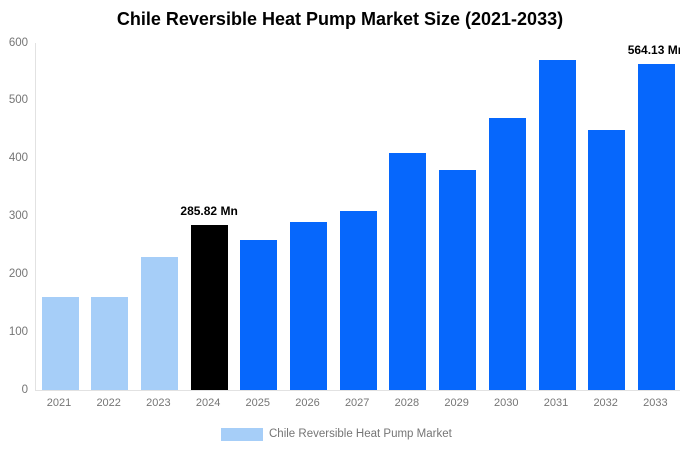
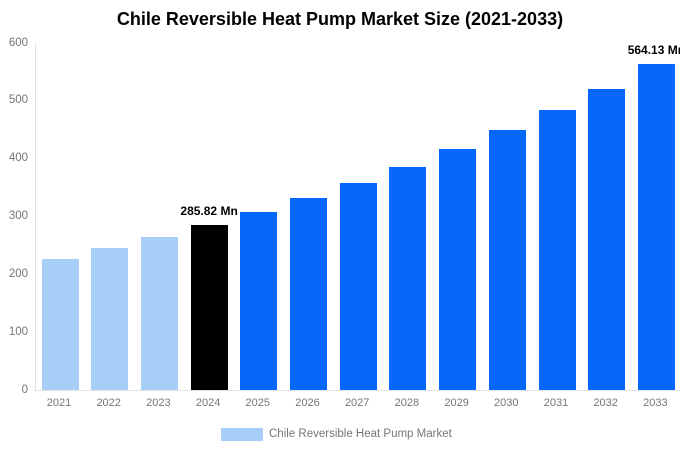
2021: 160 -> 230
2022: 160 -> 240
2023: 230 -> 260
2025: 260 -> 310
2026: 290 -> 330
2027: 310 -> 360
2028: 410 -> 390
2029: 380 -> 420
2030: 470 -> 450
2031: 570 -> 480
2032: 450 -> 520
